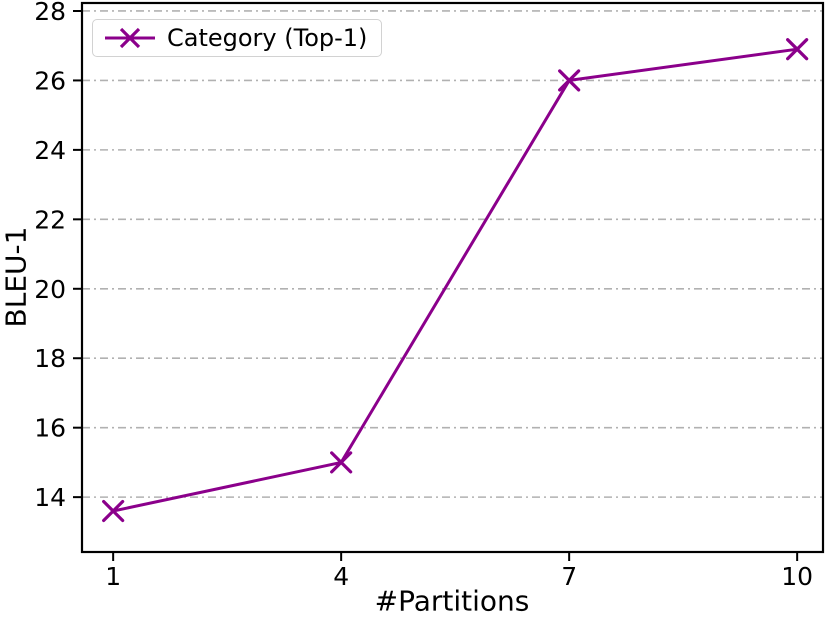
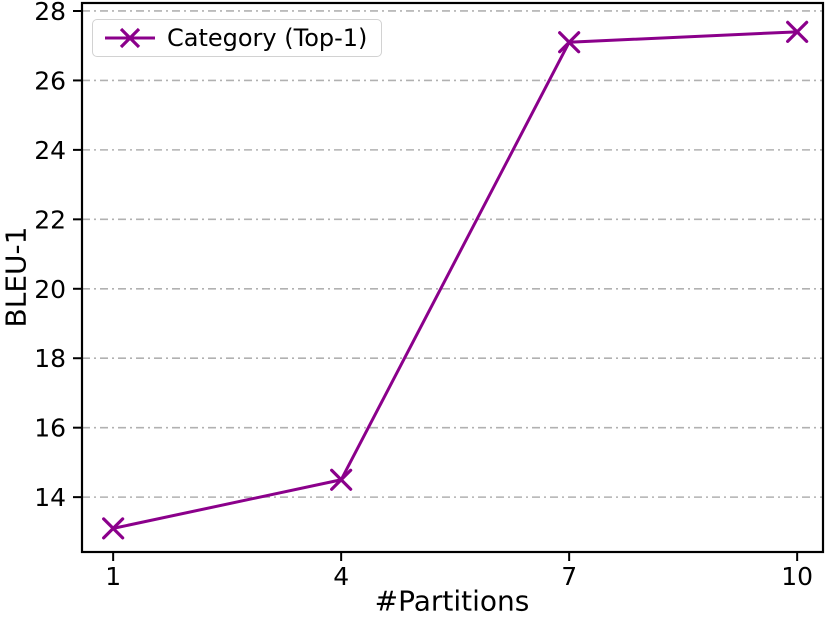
1: 13.6 -> 13.1
4: 15.0 -> 14.5
7: 26.0 -> 27.1
10: 26.9 -> 27.4
